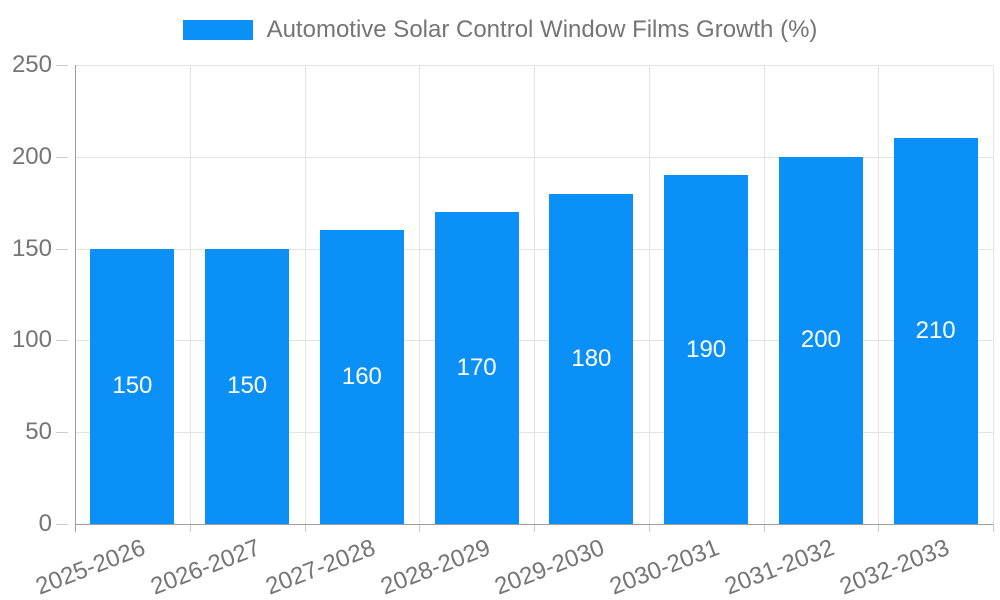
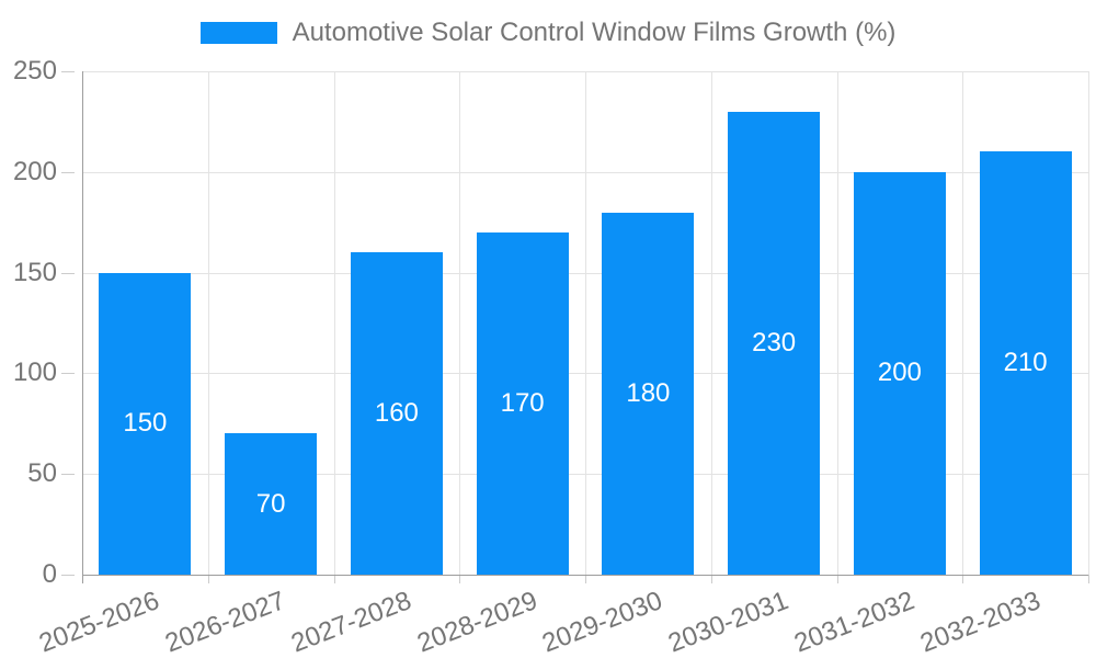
2026-2027: 150 -> 70
2030-2031: 190 -> 230
